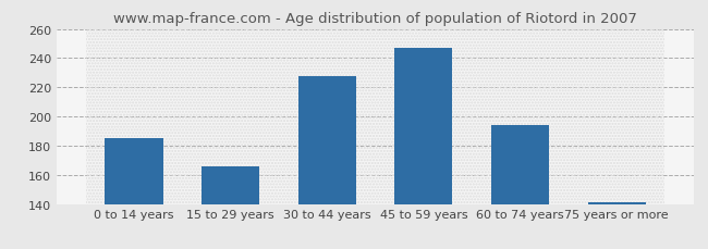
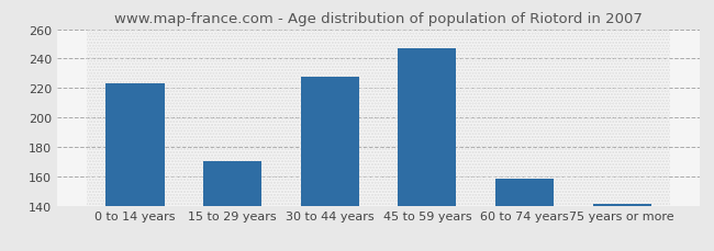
0 to 14 years: 185 -> 223
15 to 29 years: 166 -> 170
60 to 74 years: 194 -> 158
